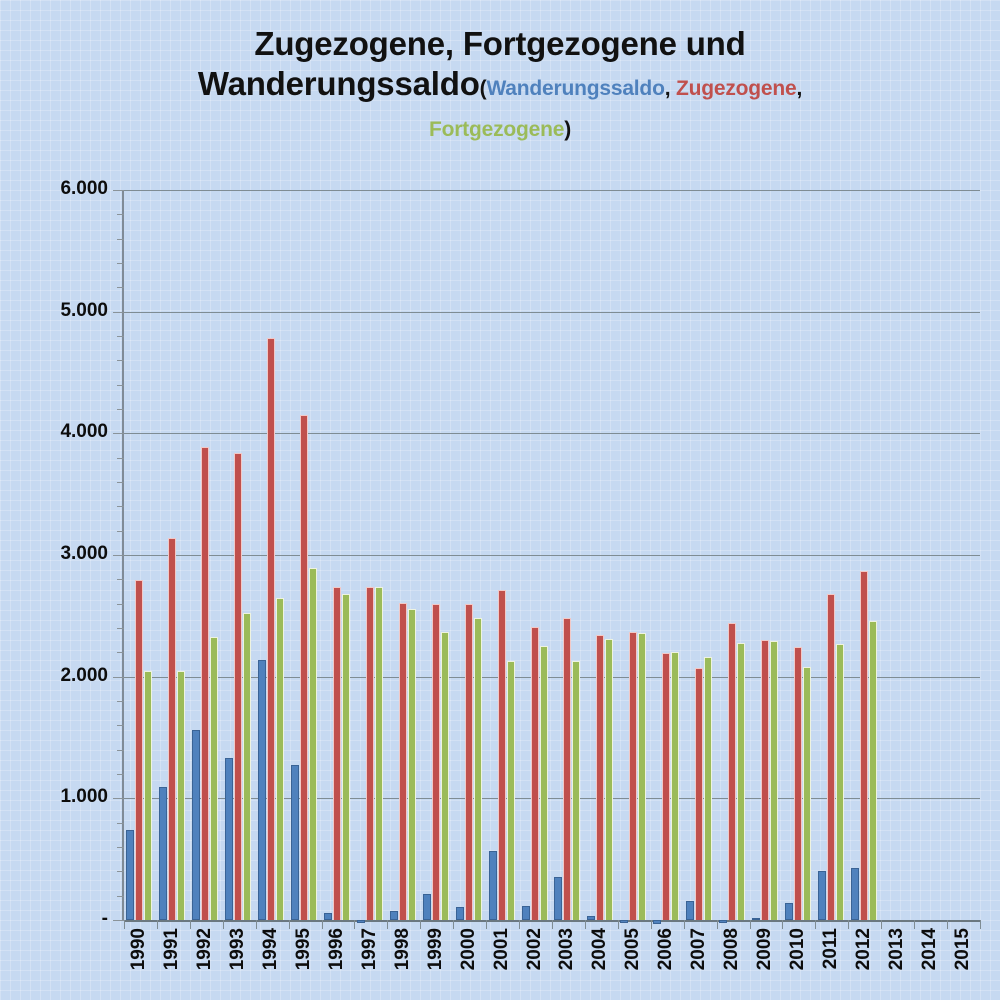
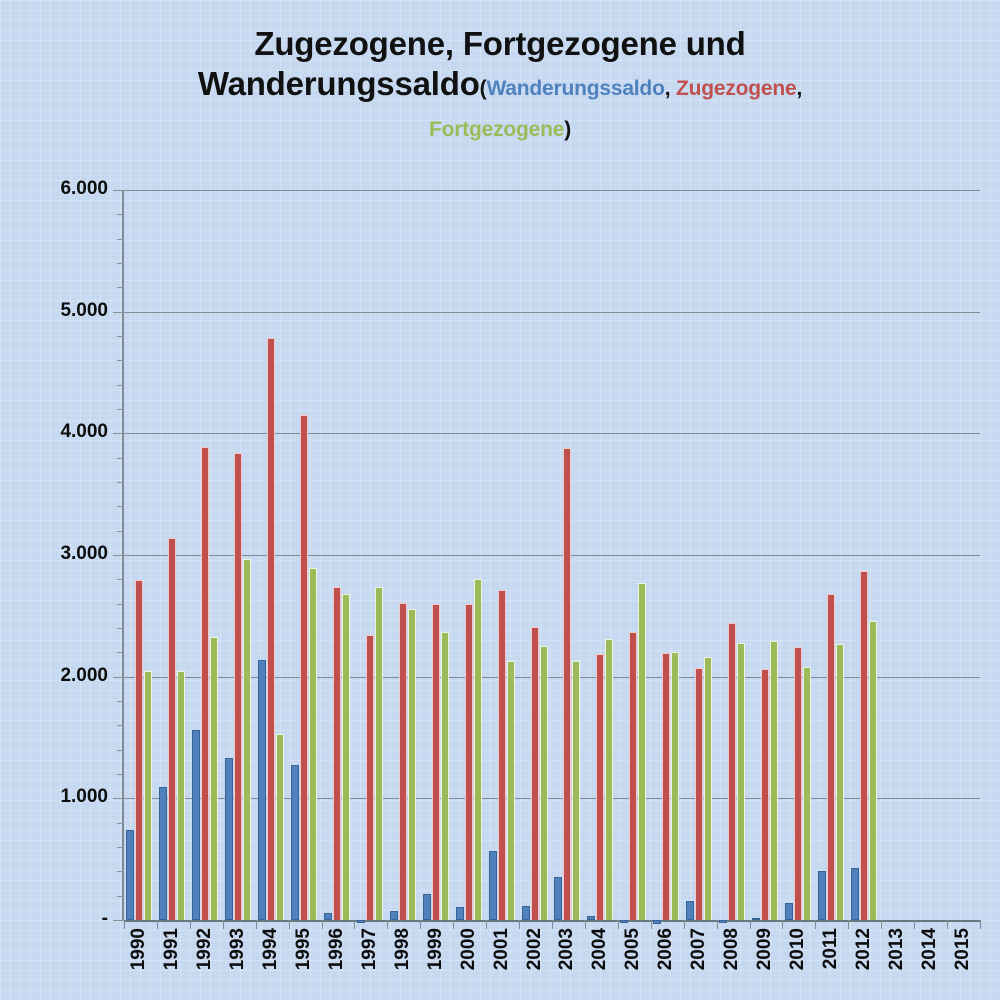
Fortgezogene/1993: 2520 -> 2970
Fortgezogene/1994: 2640 -> 1530
Zugezogene/1997: 2740 -> 2340
Fortgezogene/2000: 2480 -> 2800
Zugezogene/2003: 2480 -> 3880
Zugezogene/2004: 2340 -> 2190
Fortgezogene/2005: 2360 -> 2770
Zugezogene/2009: 2300 -> 2060
